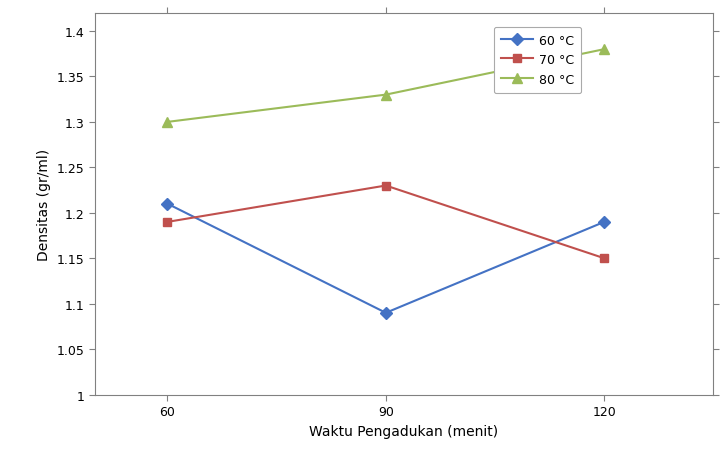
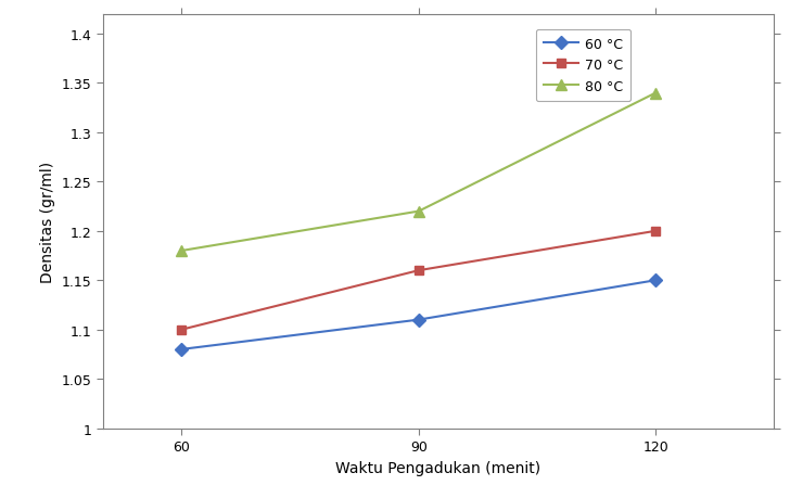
60 °C/60: 1.21 -> 1.08
70 °C/60: 1.19 -> 1.10
80 °C/60: 1.30 -> 1.18
60 °C/90: 1.09 -> 1.11
70 °C/90: 1.23 -> 1.16
80 °C/90: 1.33 -> 1.22
60 °C/120: 1.19 -> 1.15
70 °C/120: 1.15 -> 1.20
80 °C/120: 1.38 -> 1.34
